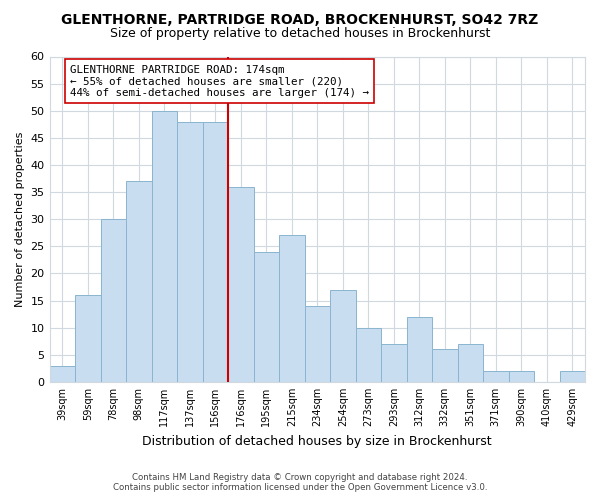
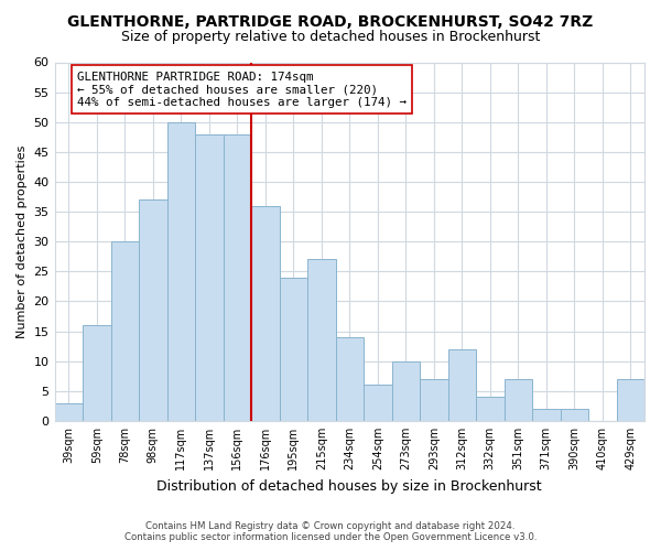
254sqm: 17 -> 6
332sqm: 6 -> 4
429sqm: 2 -> 7
